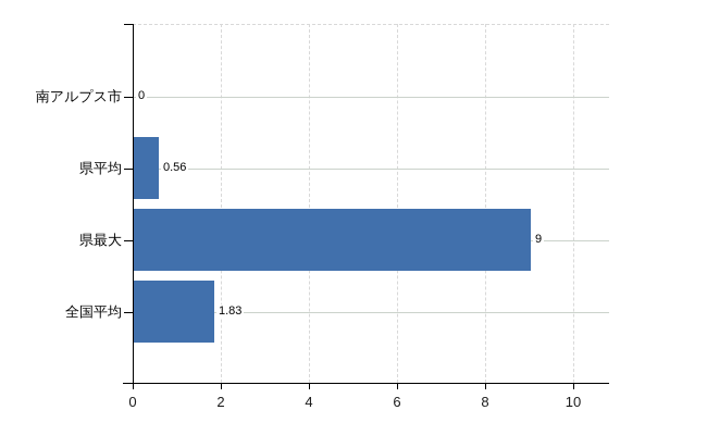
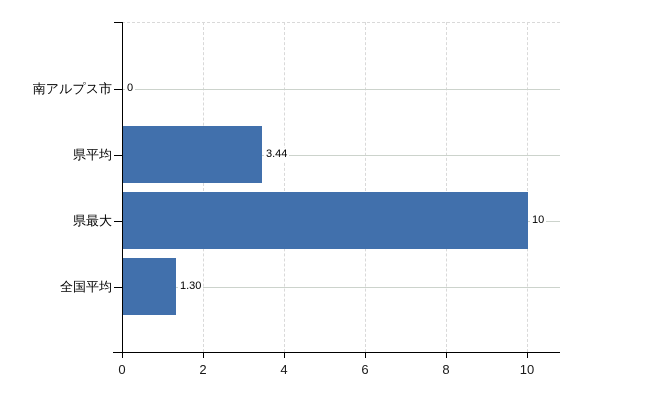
県平均: 0.56 -> 3.44
県最大: 9 -> 10
全国平均: 1.83 -> 1.30
